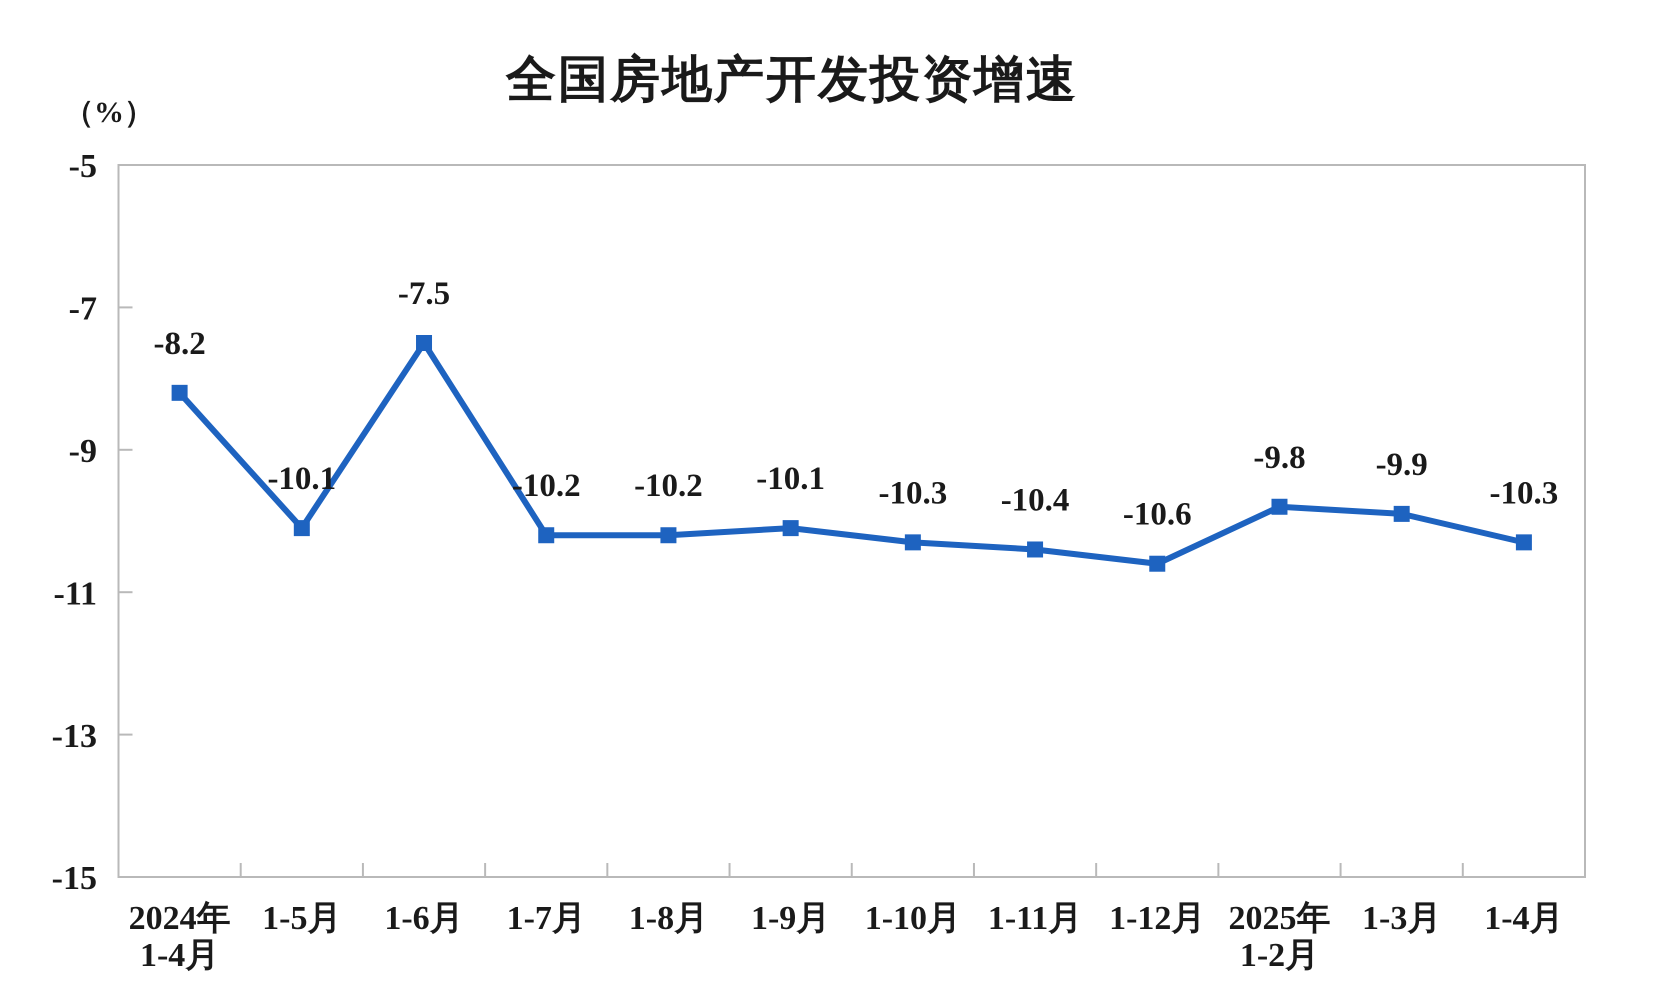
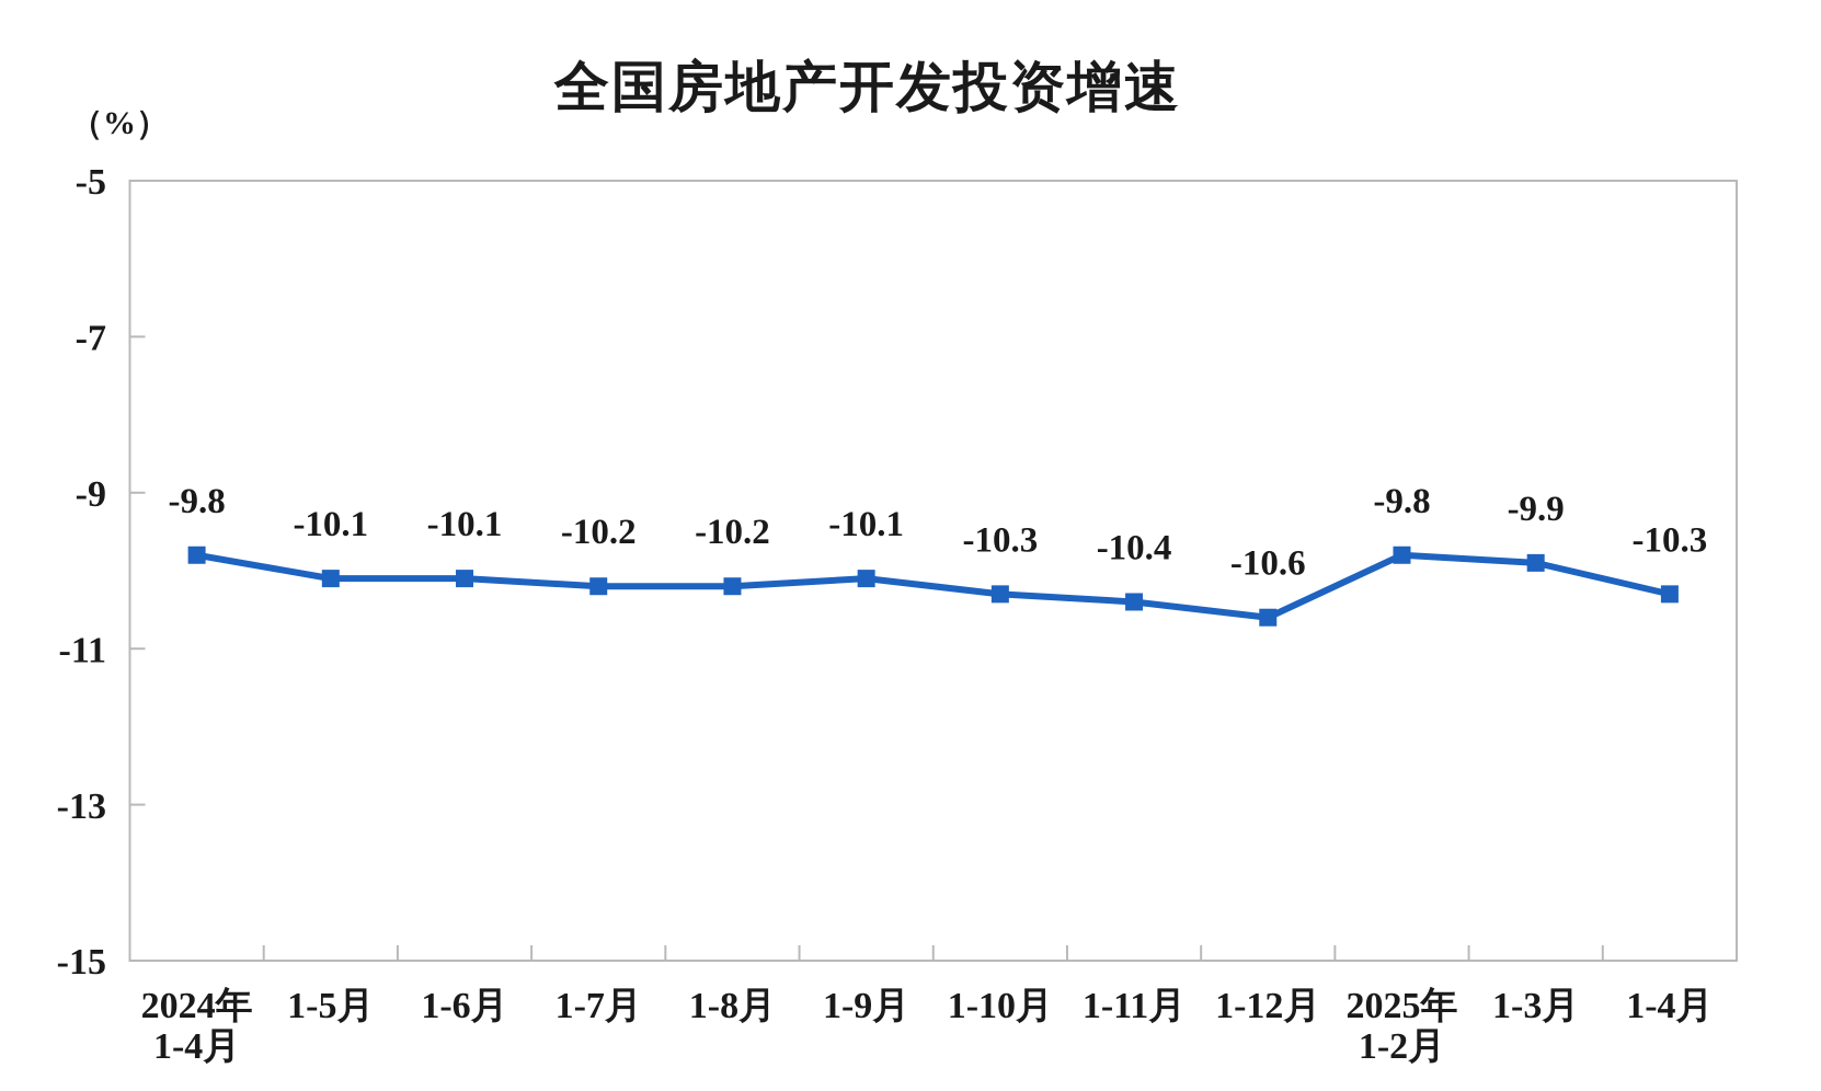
2024年 1-4月: -8.2 -> -9.8
1-6月: -7.5 -> -10.1
